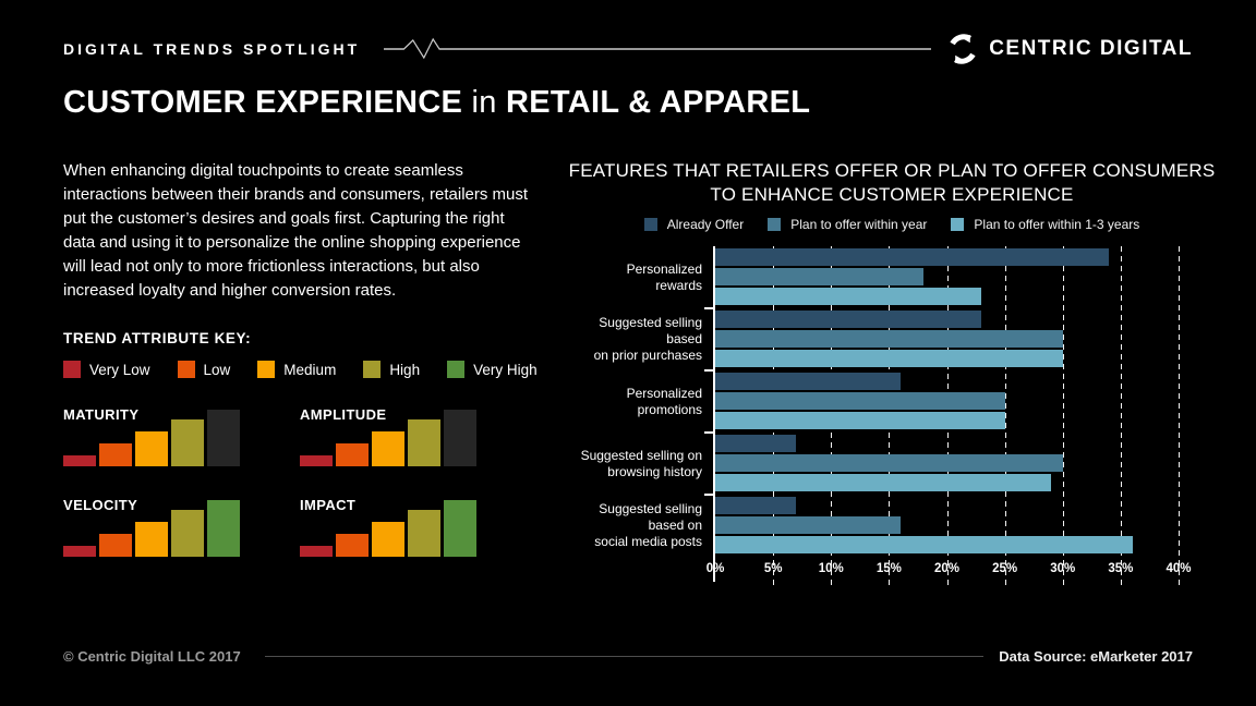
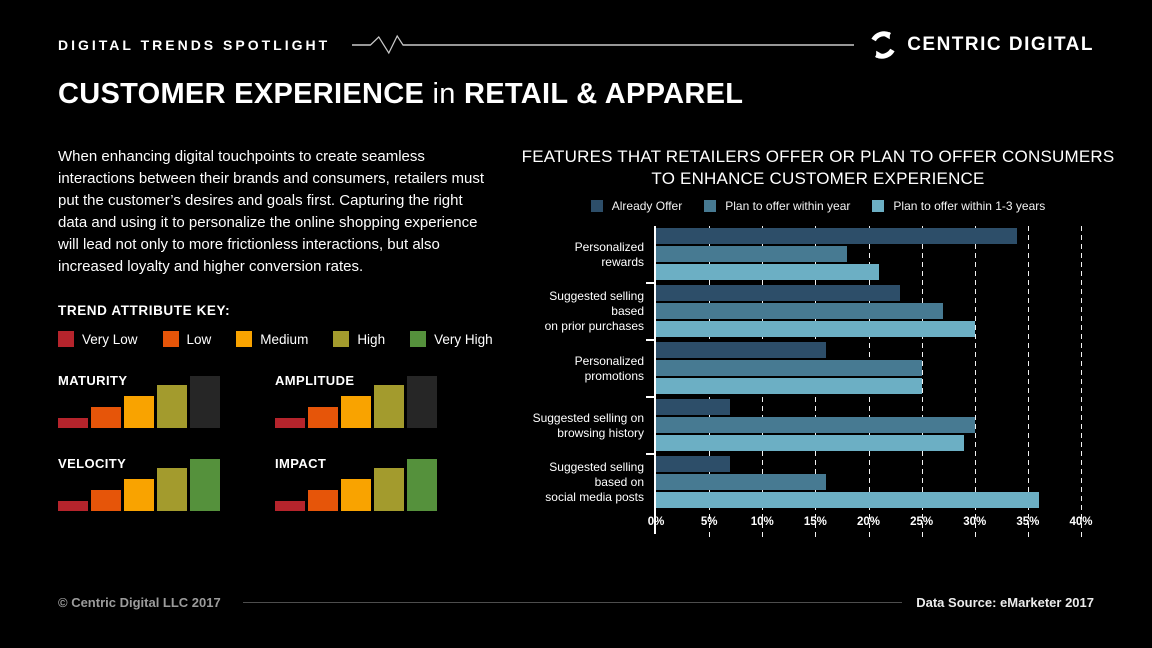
Plan to offer within 1-3 years/Personalized rewards: 23% -> 21%
Plan to offer within year/Suggested selling based on prior purchases: 30% -> 27%
